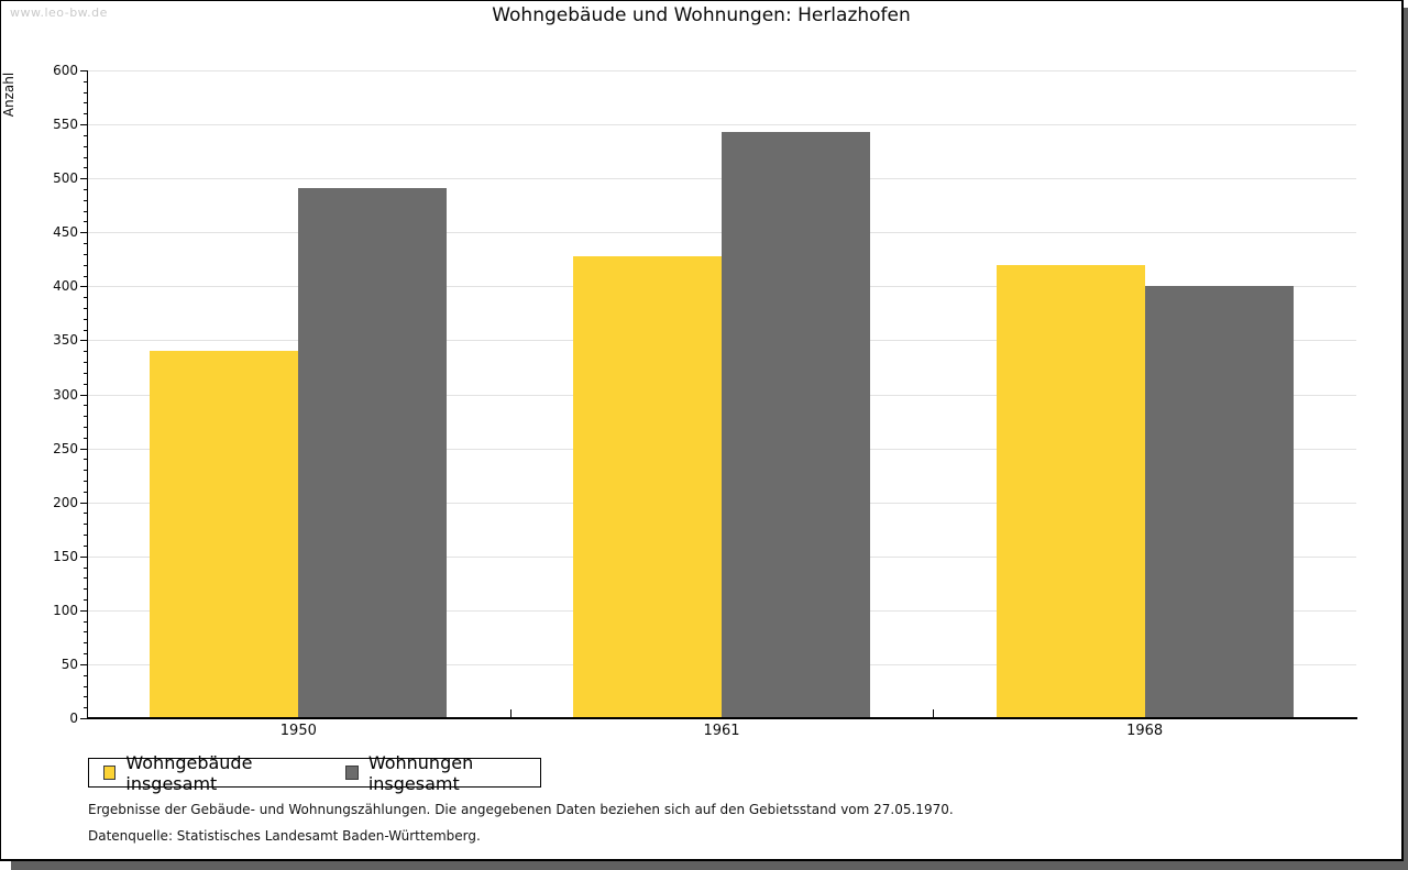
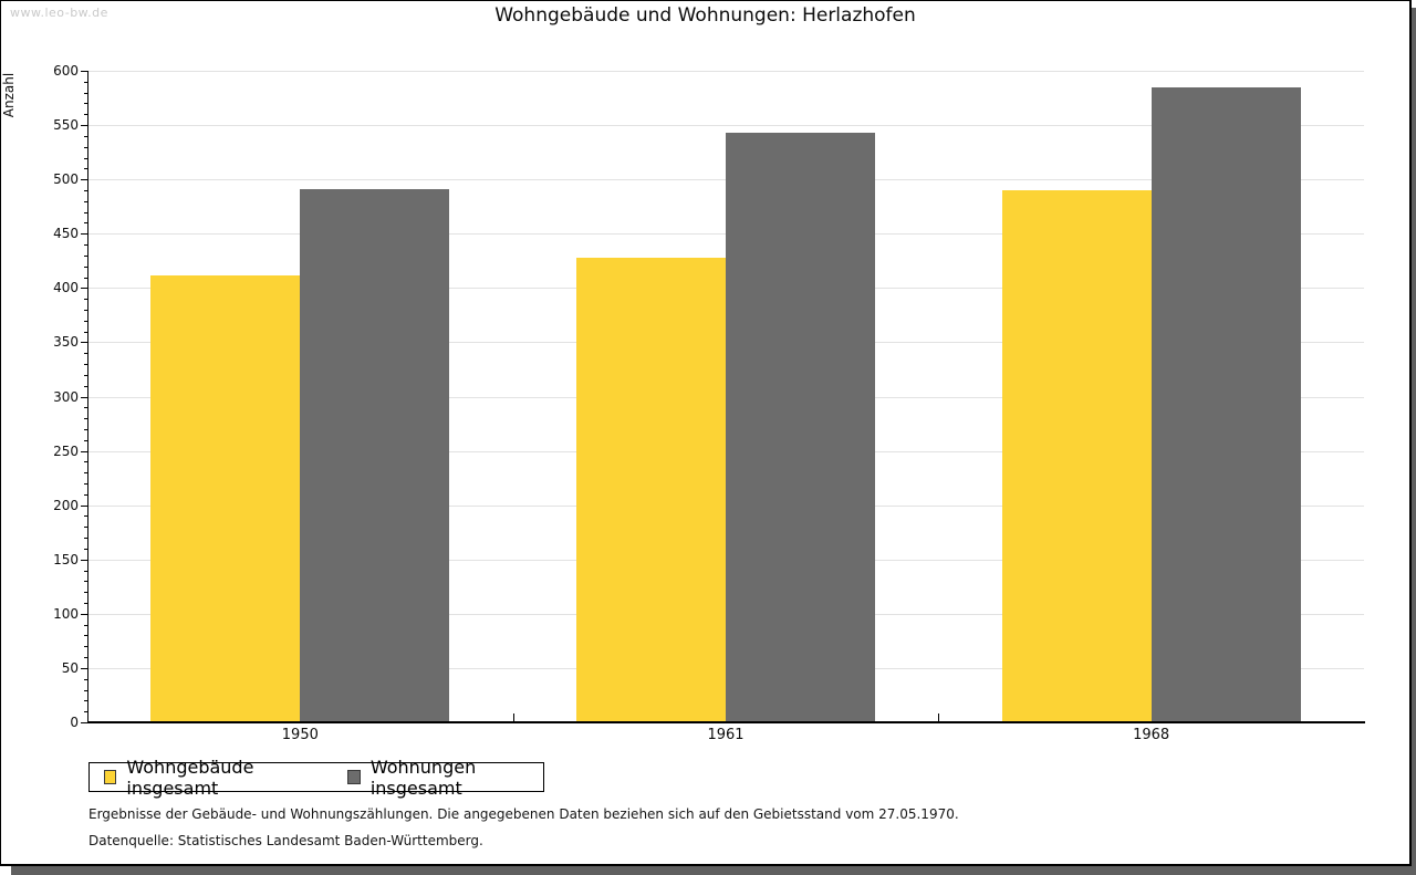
Wohngebäude insgesamt/1950: 340 -> 410
Wohngebäude insgesamt/1968: 420 -> 490
Wohnungen insgesamt/1968: 400 -> 580
